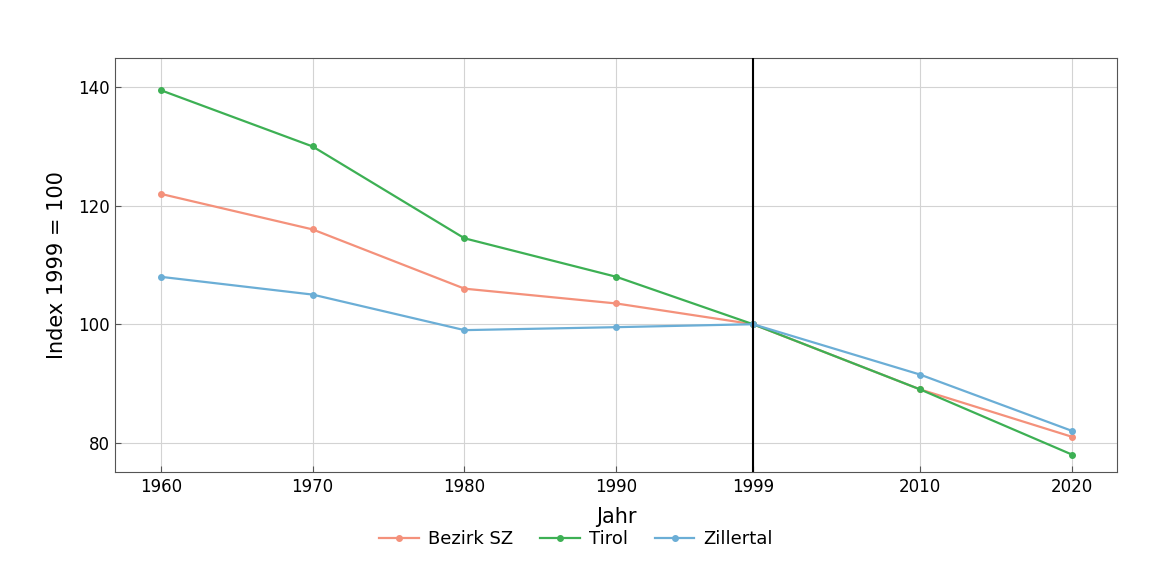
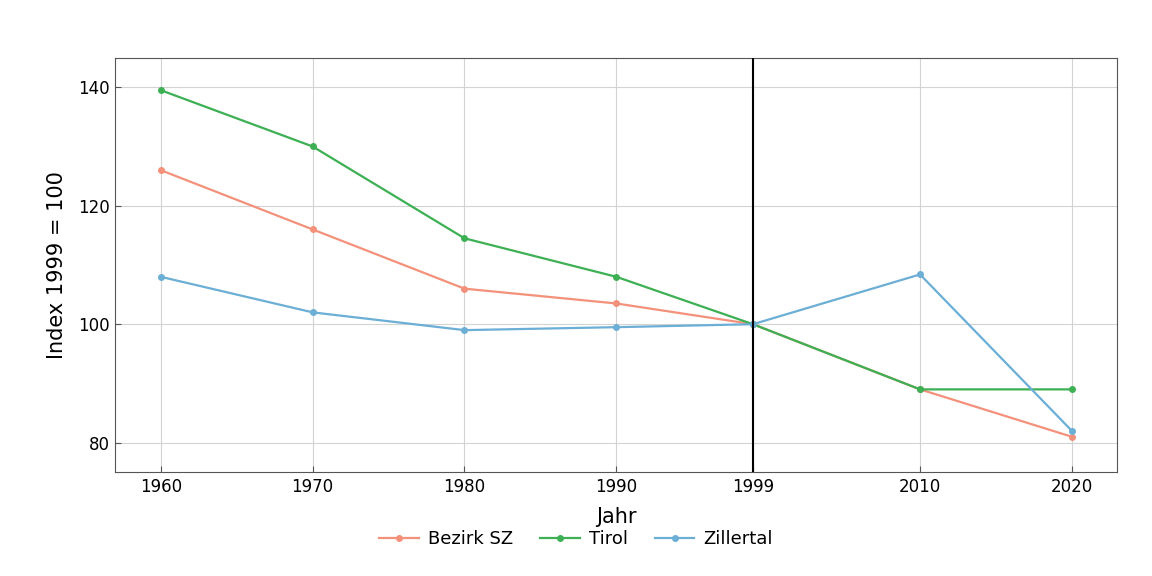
Bezirk SZ/1960: 122.0 -> 126.0
Zillertal/1970: 105.0 -> 102.0
Zillertal/2010: 91.5 -> 108.4
Tirol/2020: 78.0 -> 89.0
